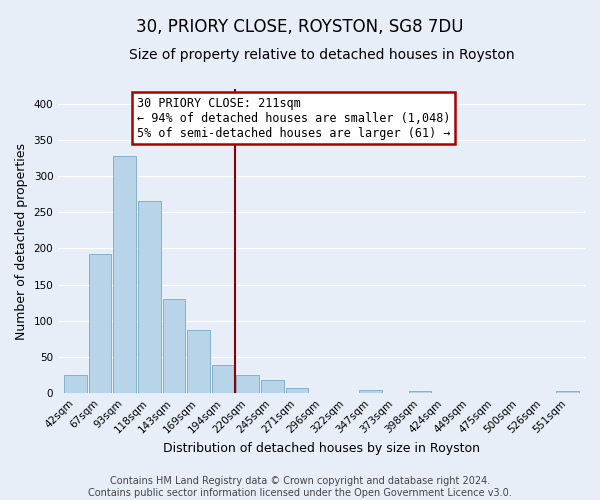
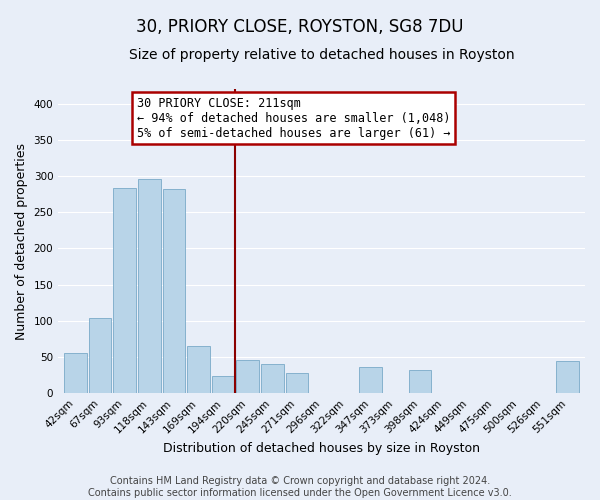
42sqm: 25 -> 56
67sqm: 193 -> 104
93sqm: 328 -> 284
118sqm: 266 -> 296
143sqm: 130 -> 282
169sqm: 87 -> 66
194sqm: 39 -> 24
220sqm: 25 -> 46
245sqm: 18 -> 40
271sqm: 8 -> 28
347sqm: 4 -> 36
398sqm: 3 -> 32
551sqm: 3 -> 44
